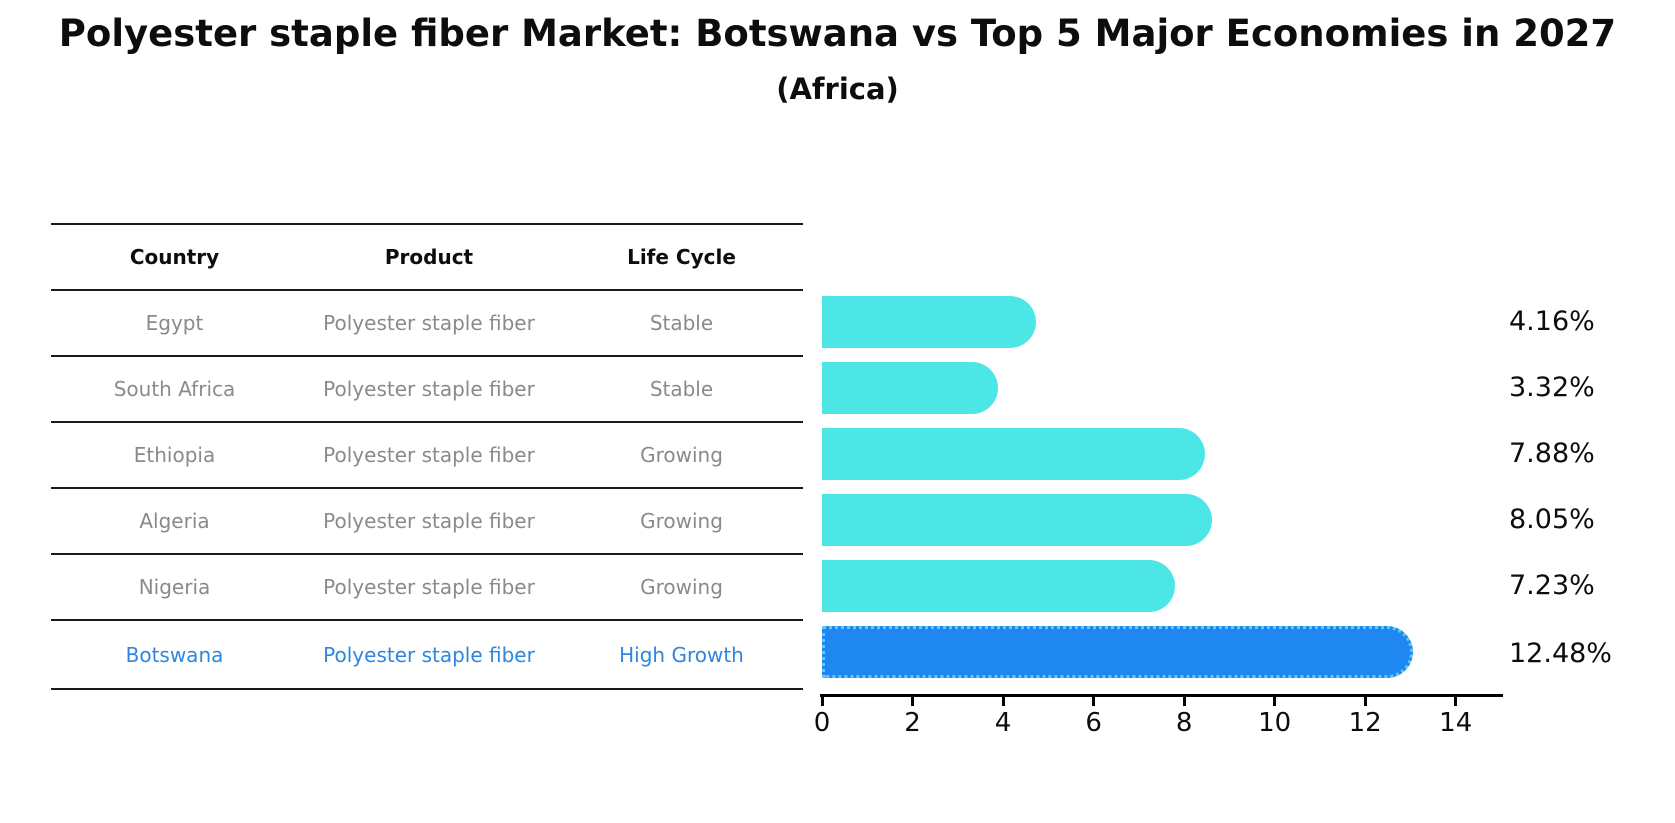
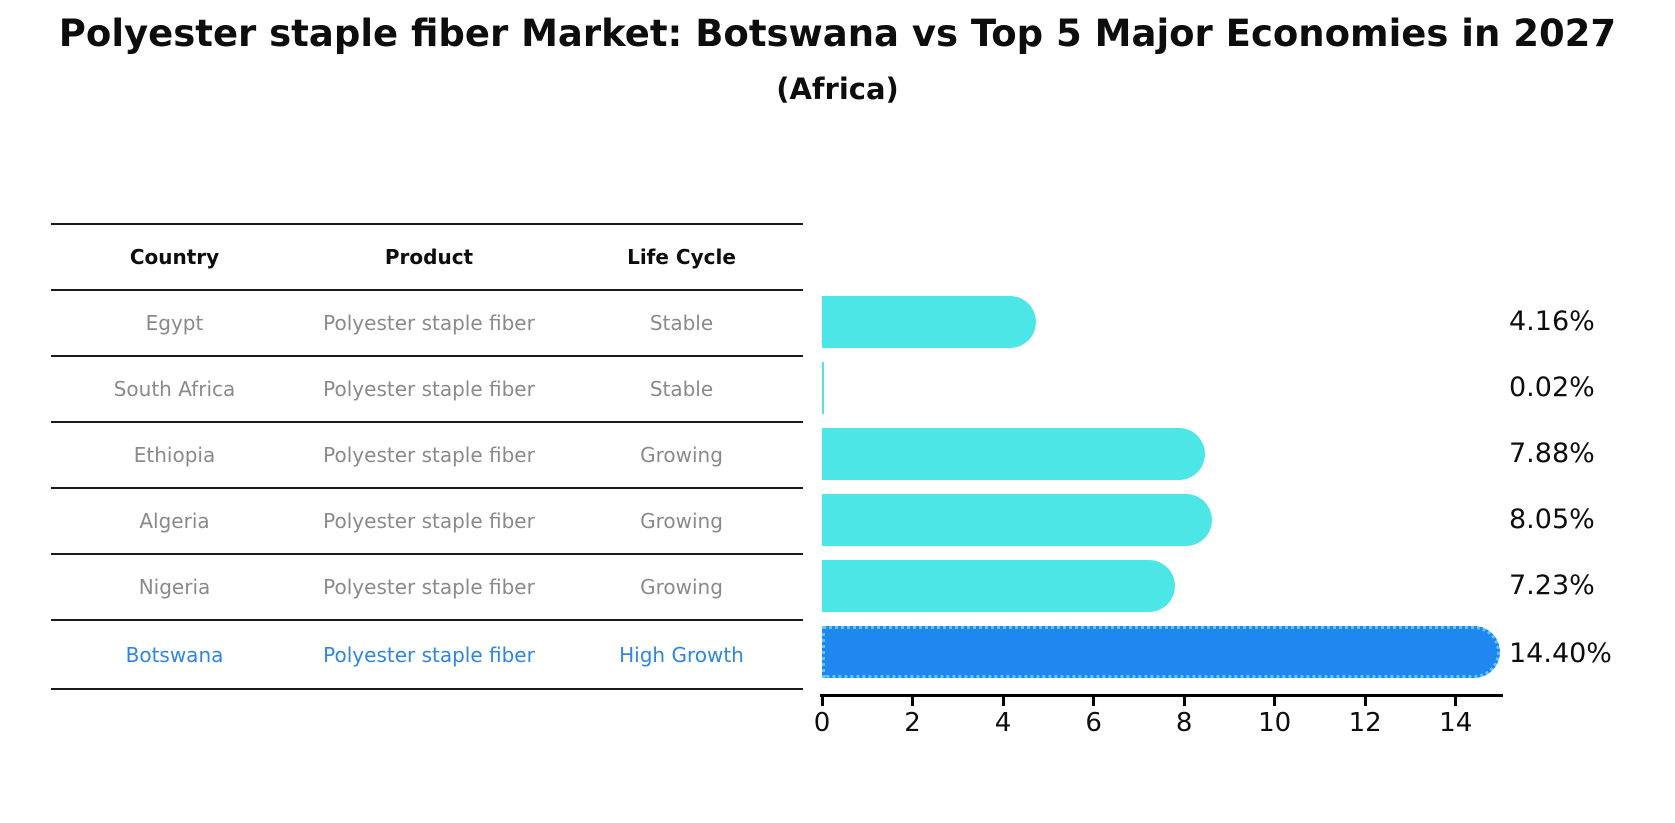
South Africa: 3.32% -> 0.02%
Botswana: 12.48% -> 14.40%
